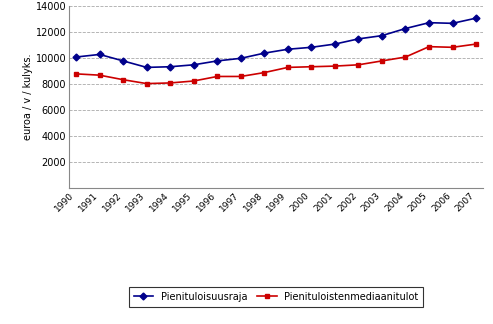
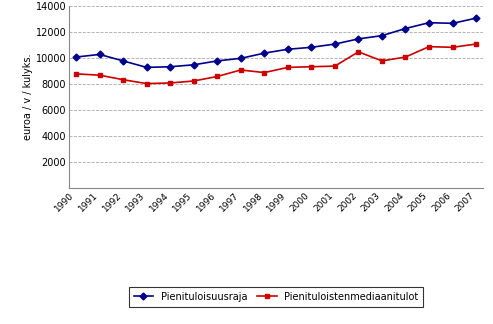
Pienituloistenmediaanitulot/1997: 8600 -> 9100
Pienituloistenmediaanitulot/2002: 9500 -> 10500
